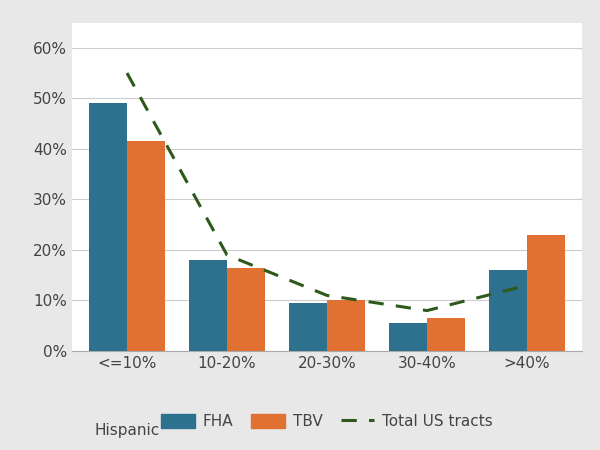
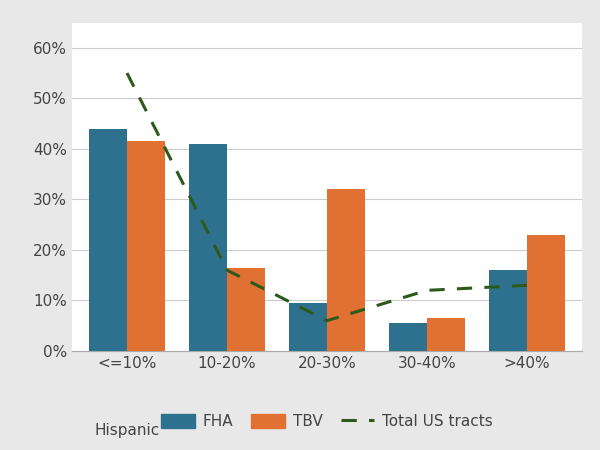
FHA/<=10%: 49.0% -> 44.0%
FHA/10-20%: 18.0% -> 41.0%
Total US tracts/10-20%: 19% -> 16%
Total US tracts/20-30%: 11% -> 6%
TBV/20-30%: 10.0% -> 32.0%
Total US tracts/30-40%: 8% -> 12%
